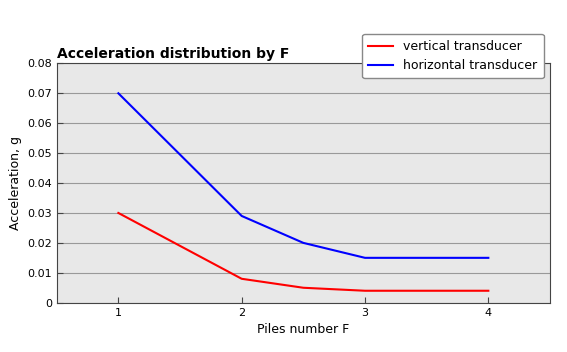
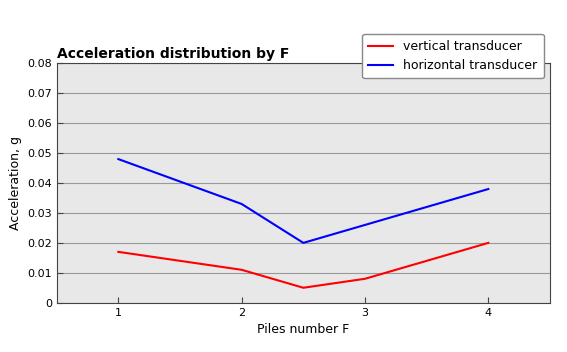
vertical transducer/1: 0.030 -> 0.017
horizontal transducer/1: 0.070 -> 0.048
vertical transducer/2: 0.008 -> 0.011
horizontal transducer/2: 0.029 -> 0.033
vertical transducer/3: 0.004 -> 0.008
horizontal transducer/3: 0.015 -> 0.026
vertical transducer/4: 0.004 -> 0.020
horizontal transducer/4: 0.015 -> 0.038
